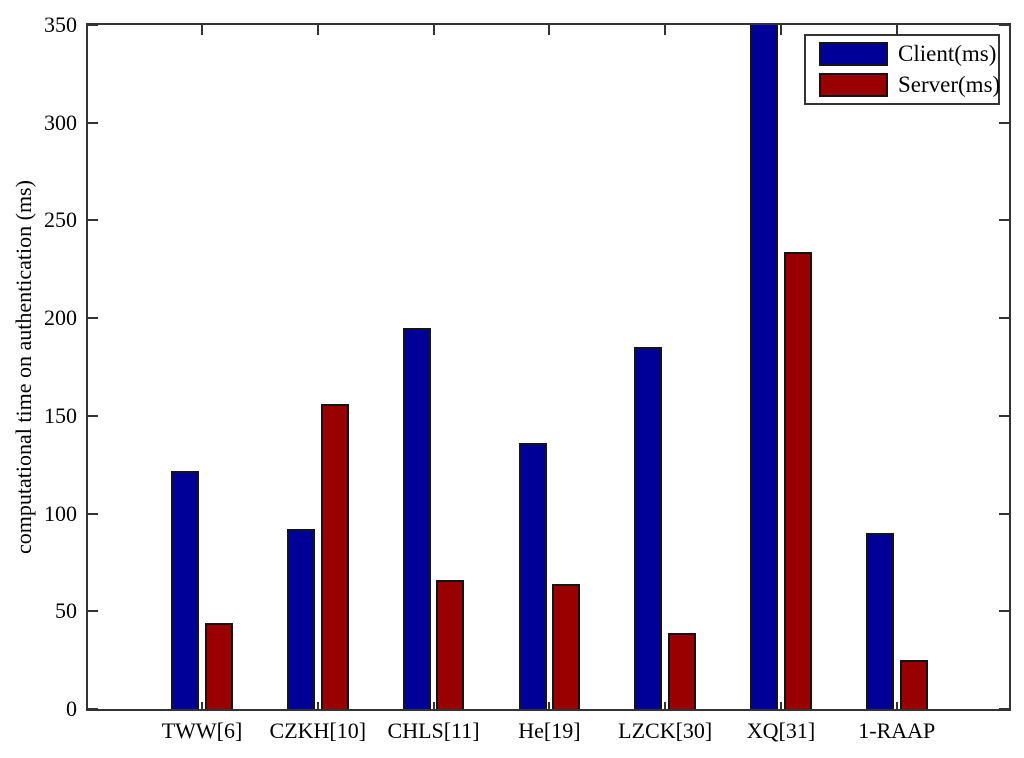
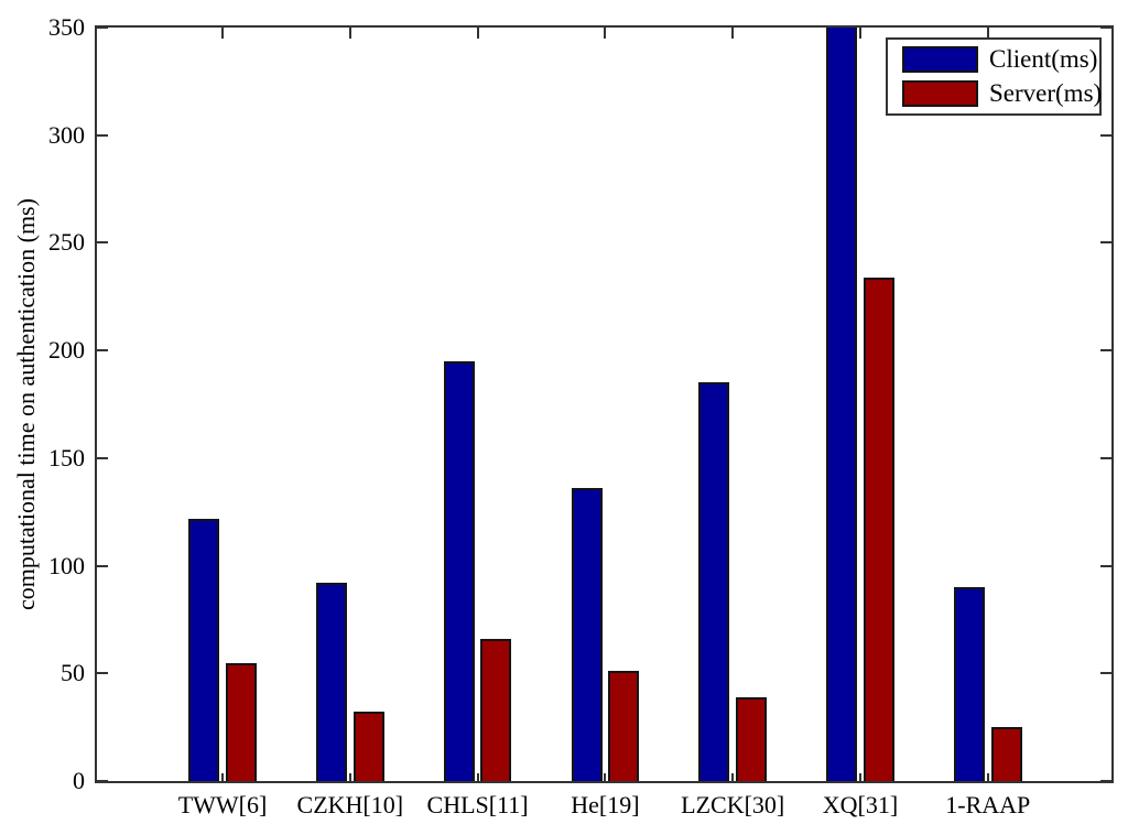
Server(ms)/TWW[6]: 44 -> 55
Server(ms)/CZKH[10]: 156 -> 32
Server(ms)/He[19]: 64 -> 51
